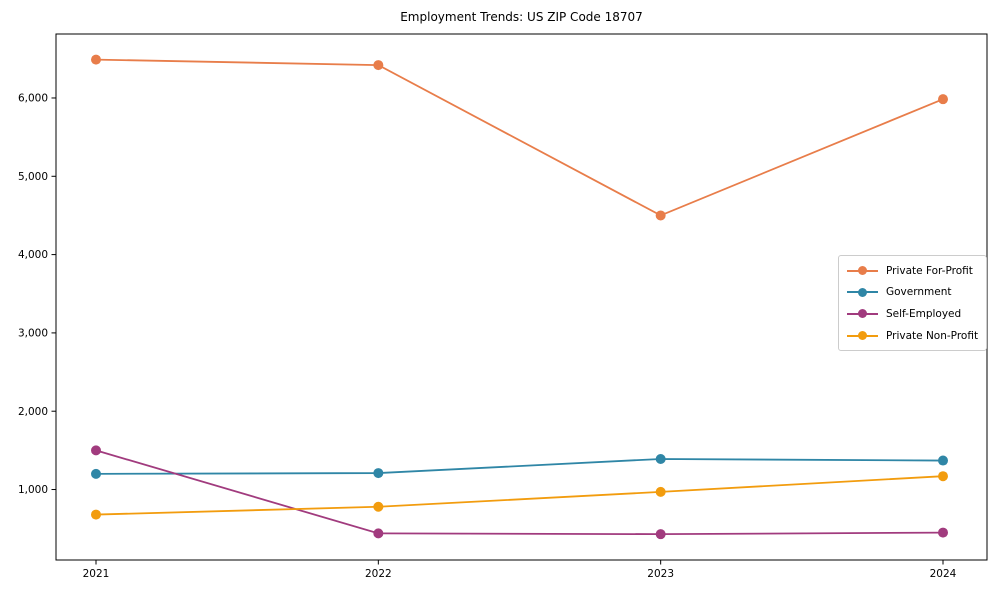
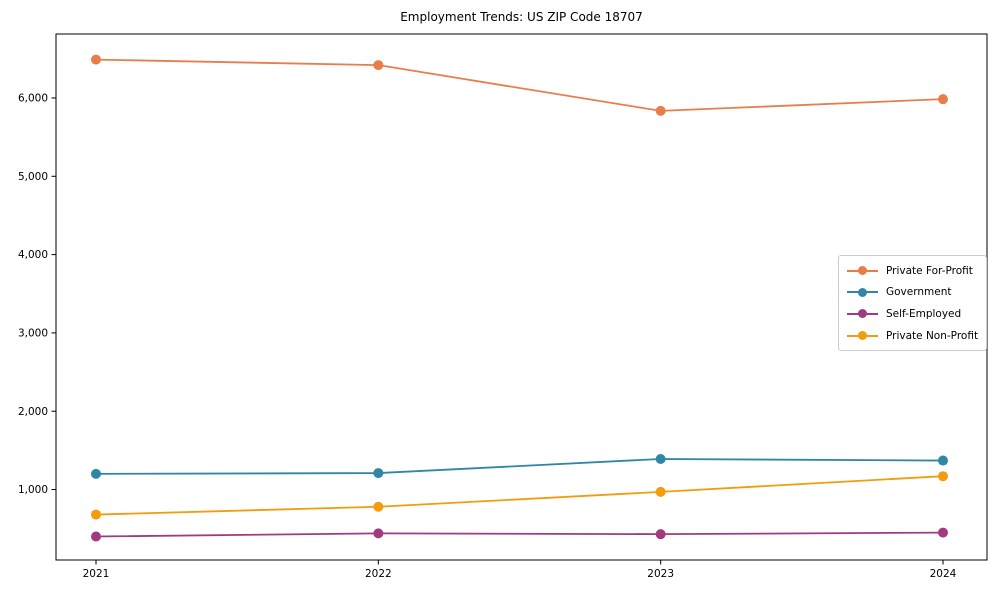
Self-Employed/2021: 1500 -> 400
Private For-Profit/2023: 4500 -> 5800
